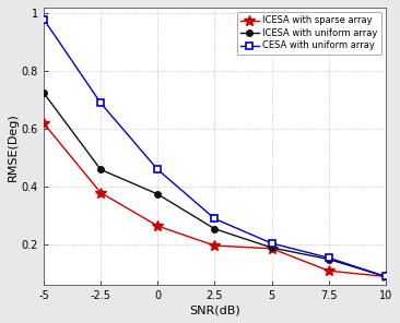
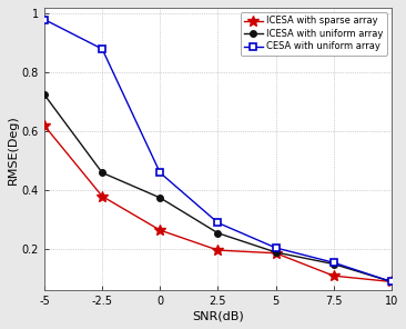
CESA with uniform array/-2.5: 0.690 -> 0.880
